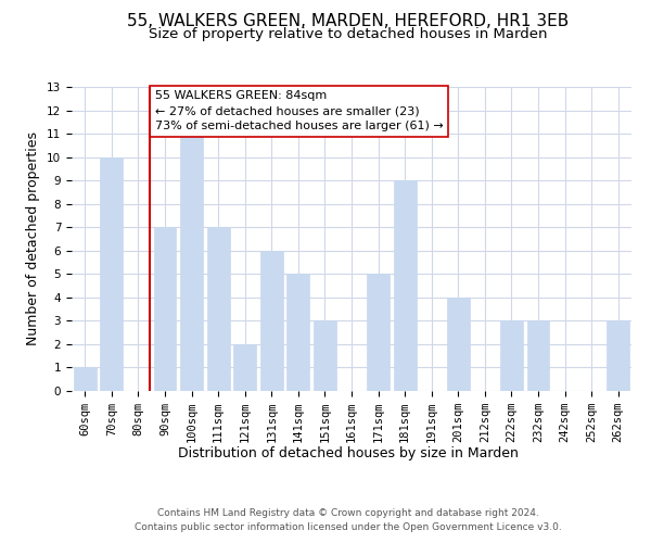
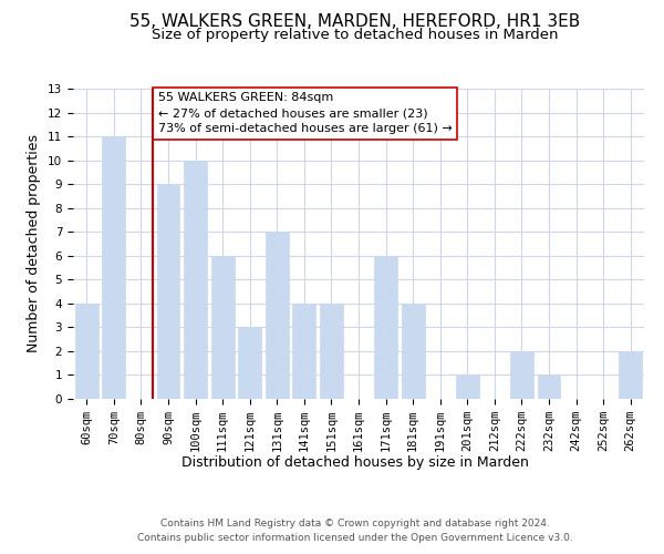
60sqm: 1 -> 4
70sqm: 10 -> 11
90sqm: 7 -> 9
100sqm: 11 -> 10
111sqm: 7 -> 6
121sqm: 2 -> 3
131sqm: 6 -> 7
141sqm: 5 -> 4
151sqm: 3 -> 4
171sqm: 5 -> 6
181sqm: 9 -> 4
201sqm: 4 -> 1
222sqm: 3 -> 2
232sqm: 3 -> 1
262sqm: 3 -> 2
